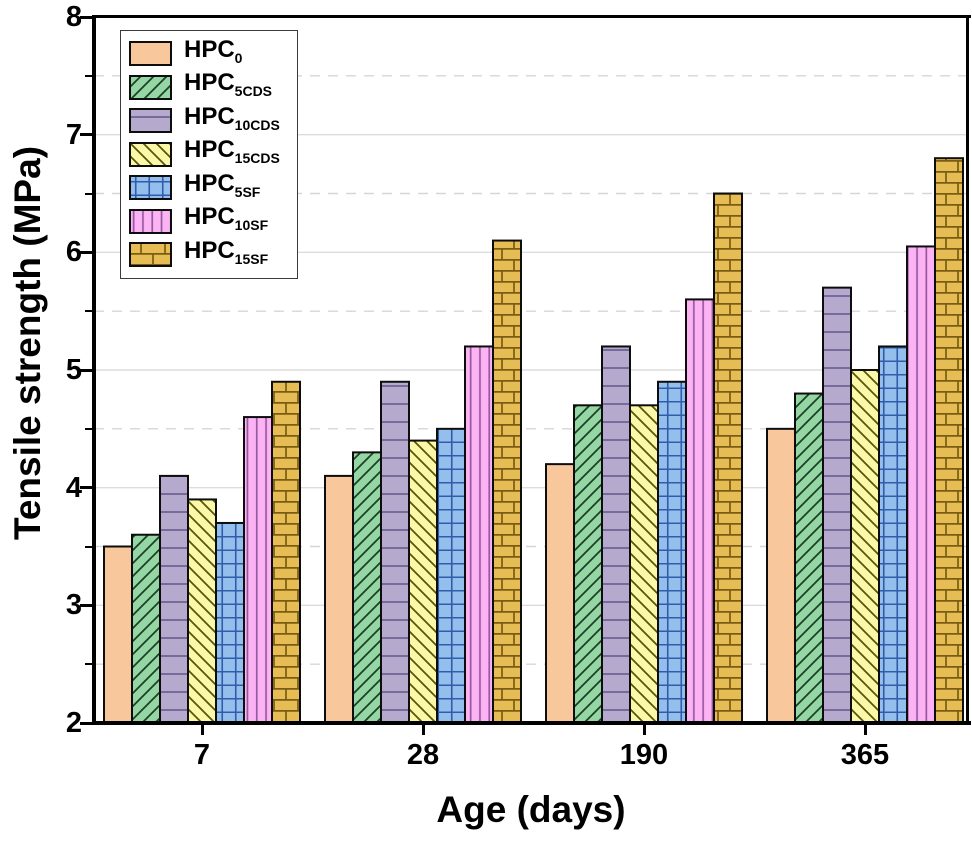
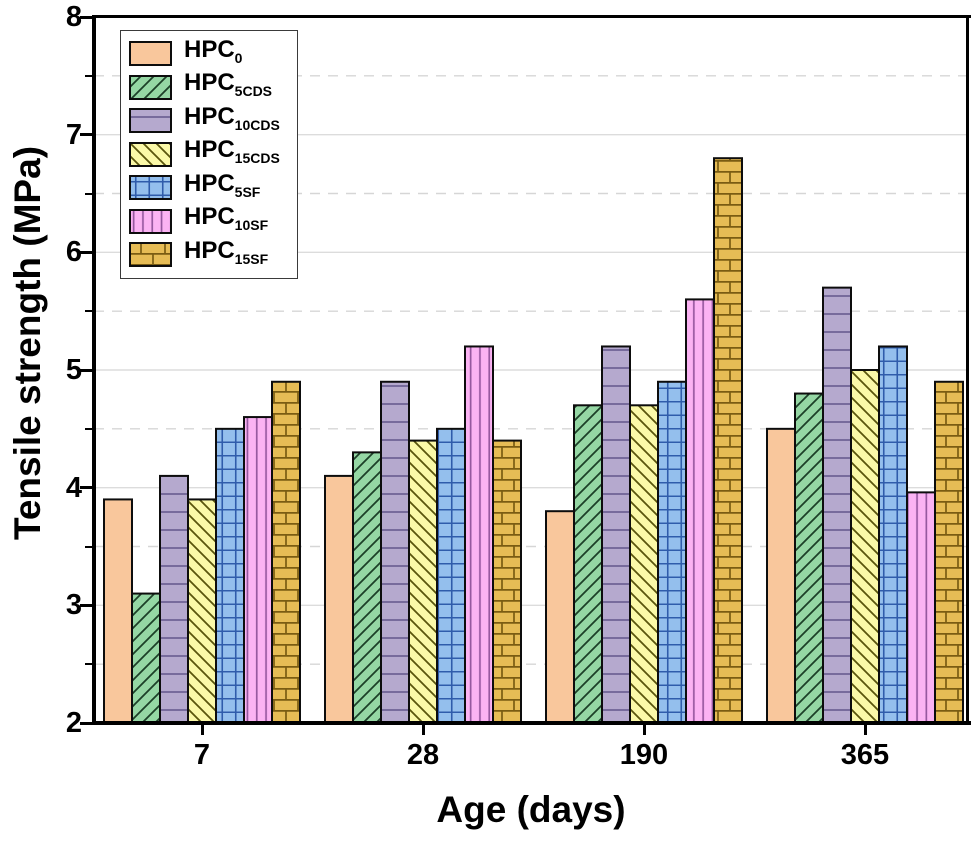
HPC0/7: 3.5 -> 3.9
HPC5CDS/7: 3.6 -> 3.1
HPC5SF/7: 3.7 -> 4.5
HPC15SF/28: 6.1 -> 4.4
HPC0/190: 4.2 -> 3.8
HPC15SF/190: 6.5 -> 6.8
HPC10SF/365: 6.05 -> 3.96
HPC15SF/365: 6.8 -> 4.9
